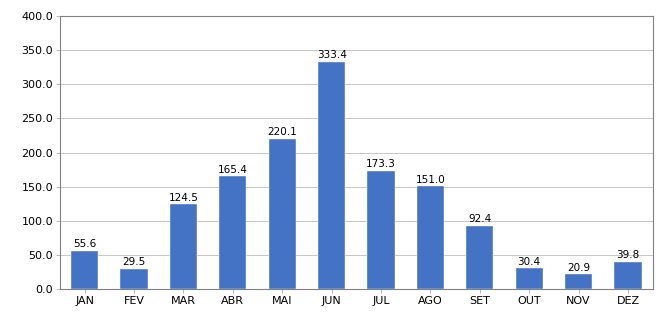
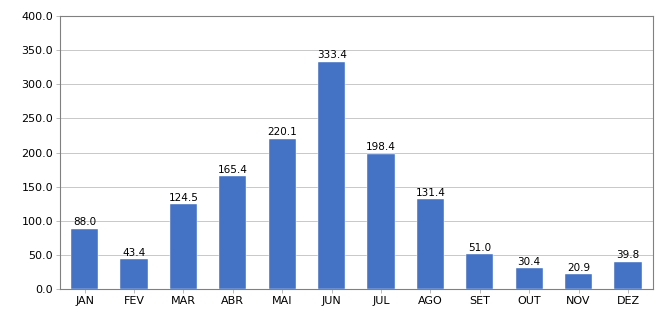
JAN: 55.6 -> 88.0
FEV: 29.5 -> 43.4
JUL: 173.3 -> 198.4
AGO: 151.0 -> 131.4
SET: 92.4 -> 51.0
